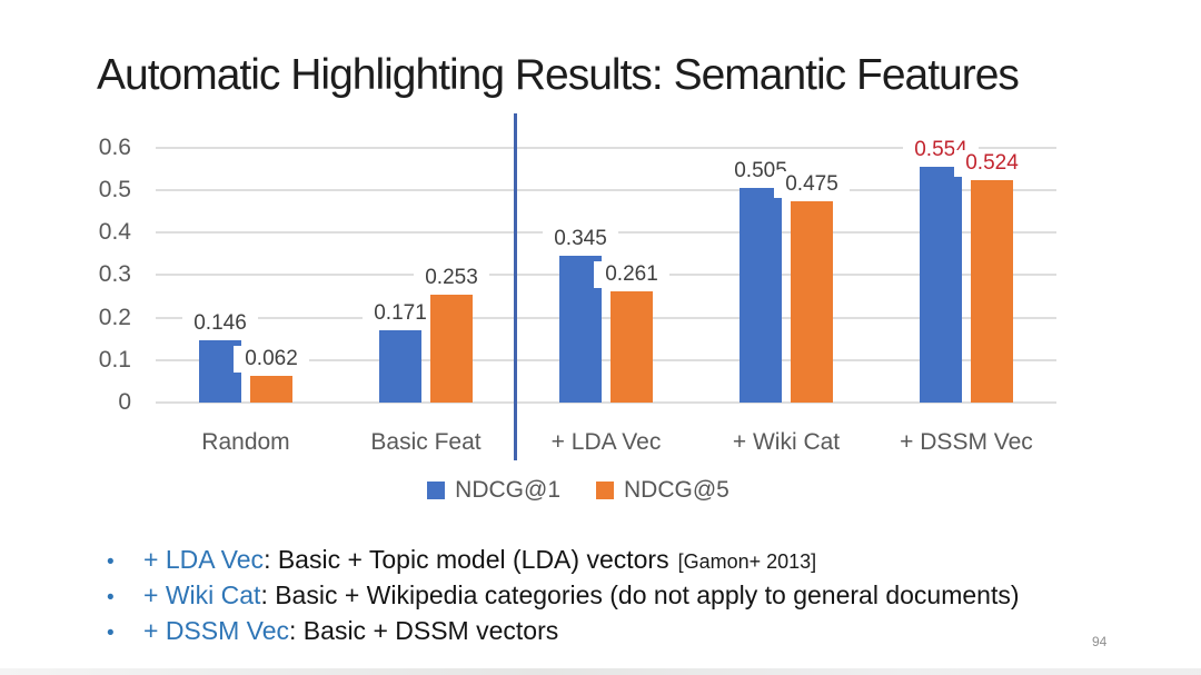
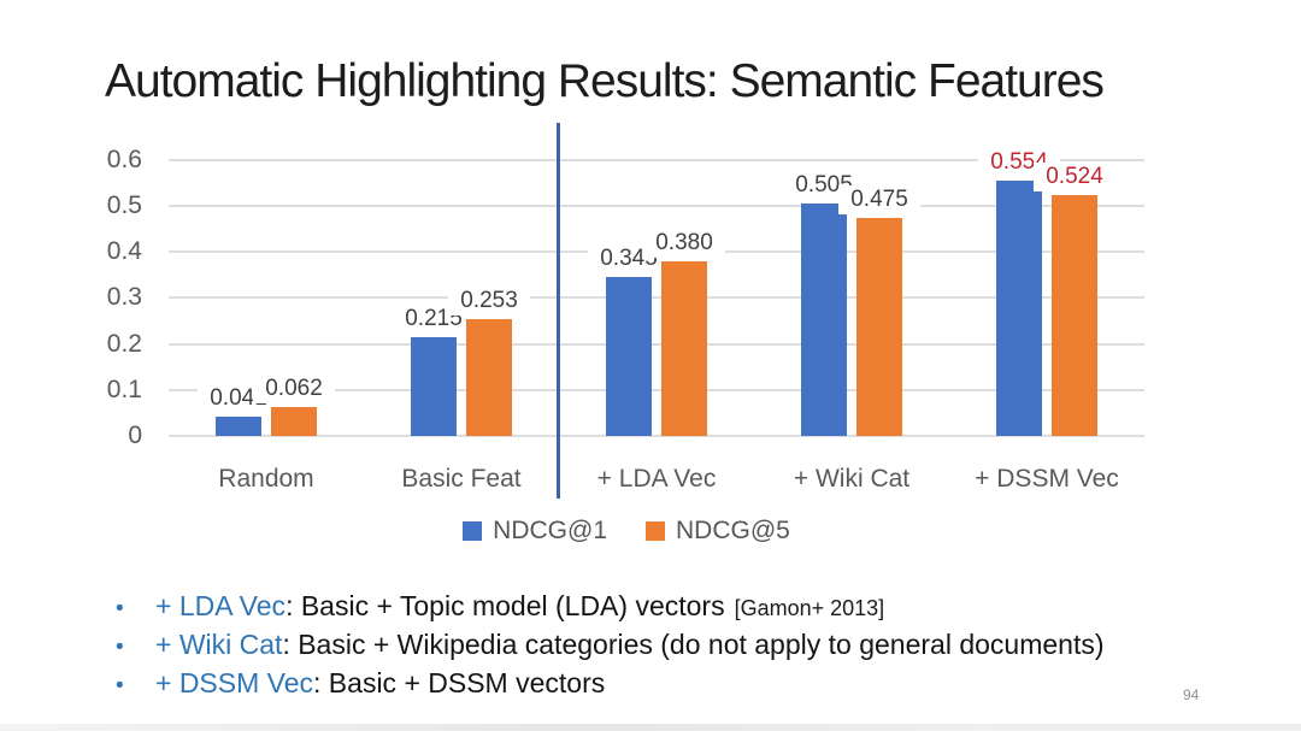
NDCG@1/Random: 0.146 -> 0.041
NDCG@1/Basic Feat: 0.171 -> 0.215
NDCG@5/+ LDA Vec: 0.261 -> 0.380
